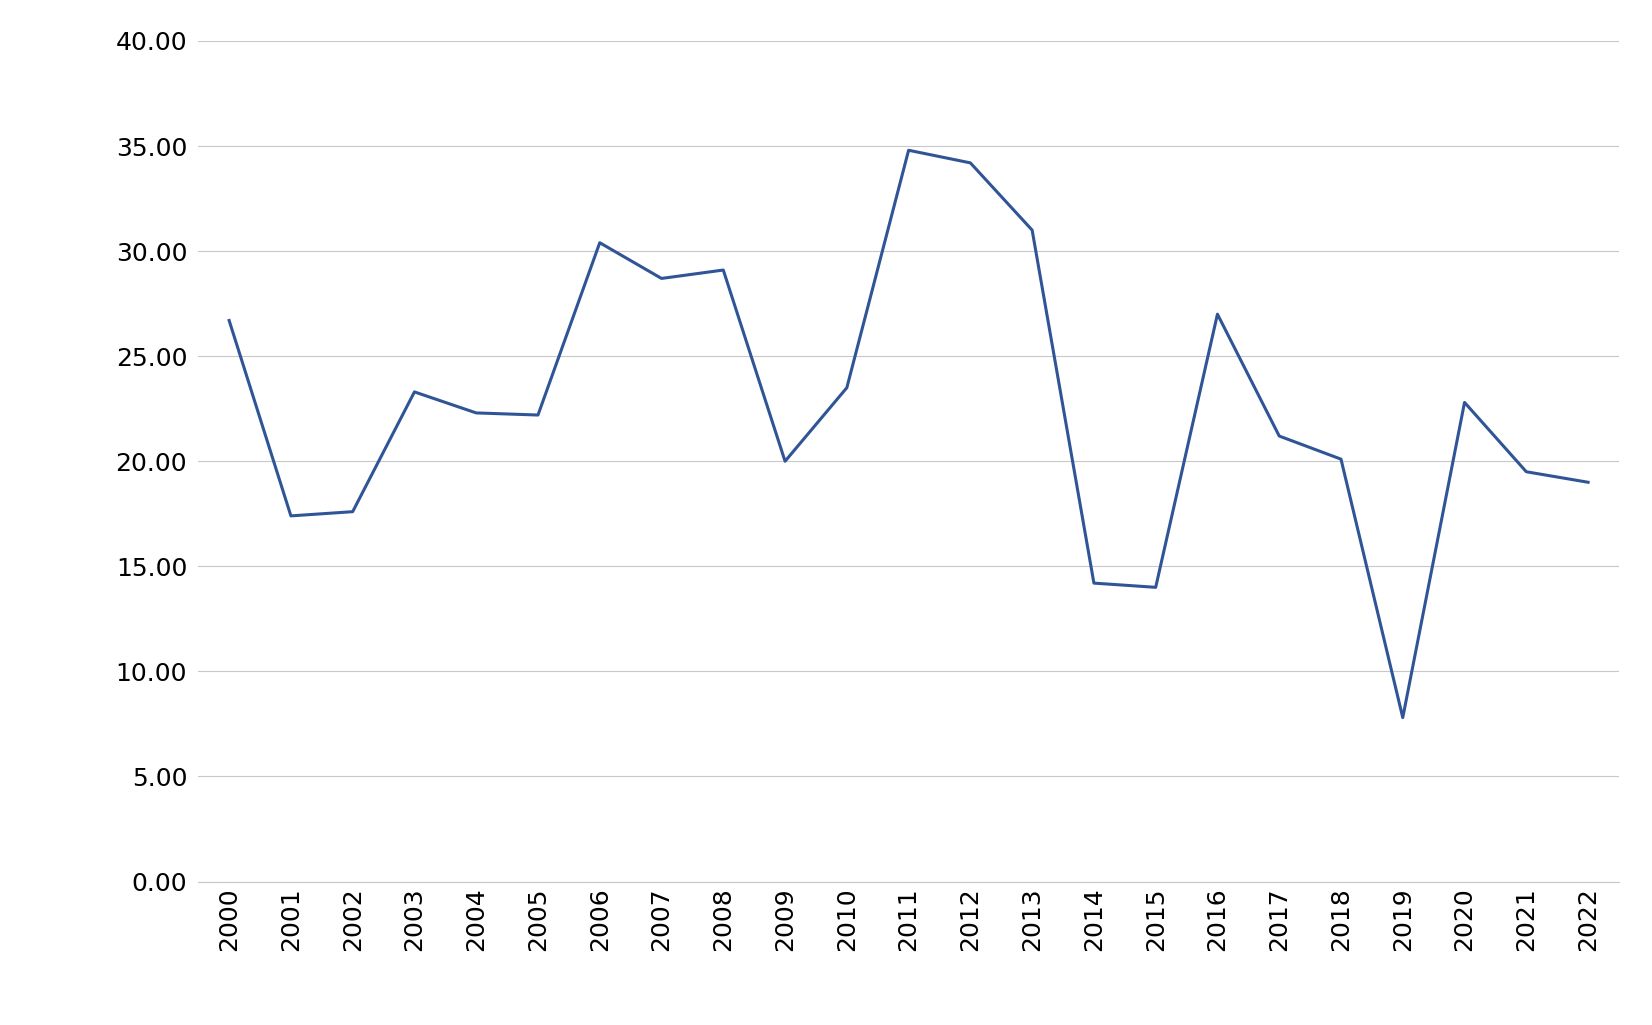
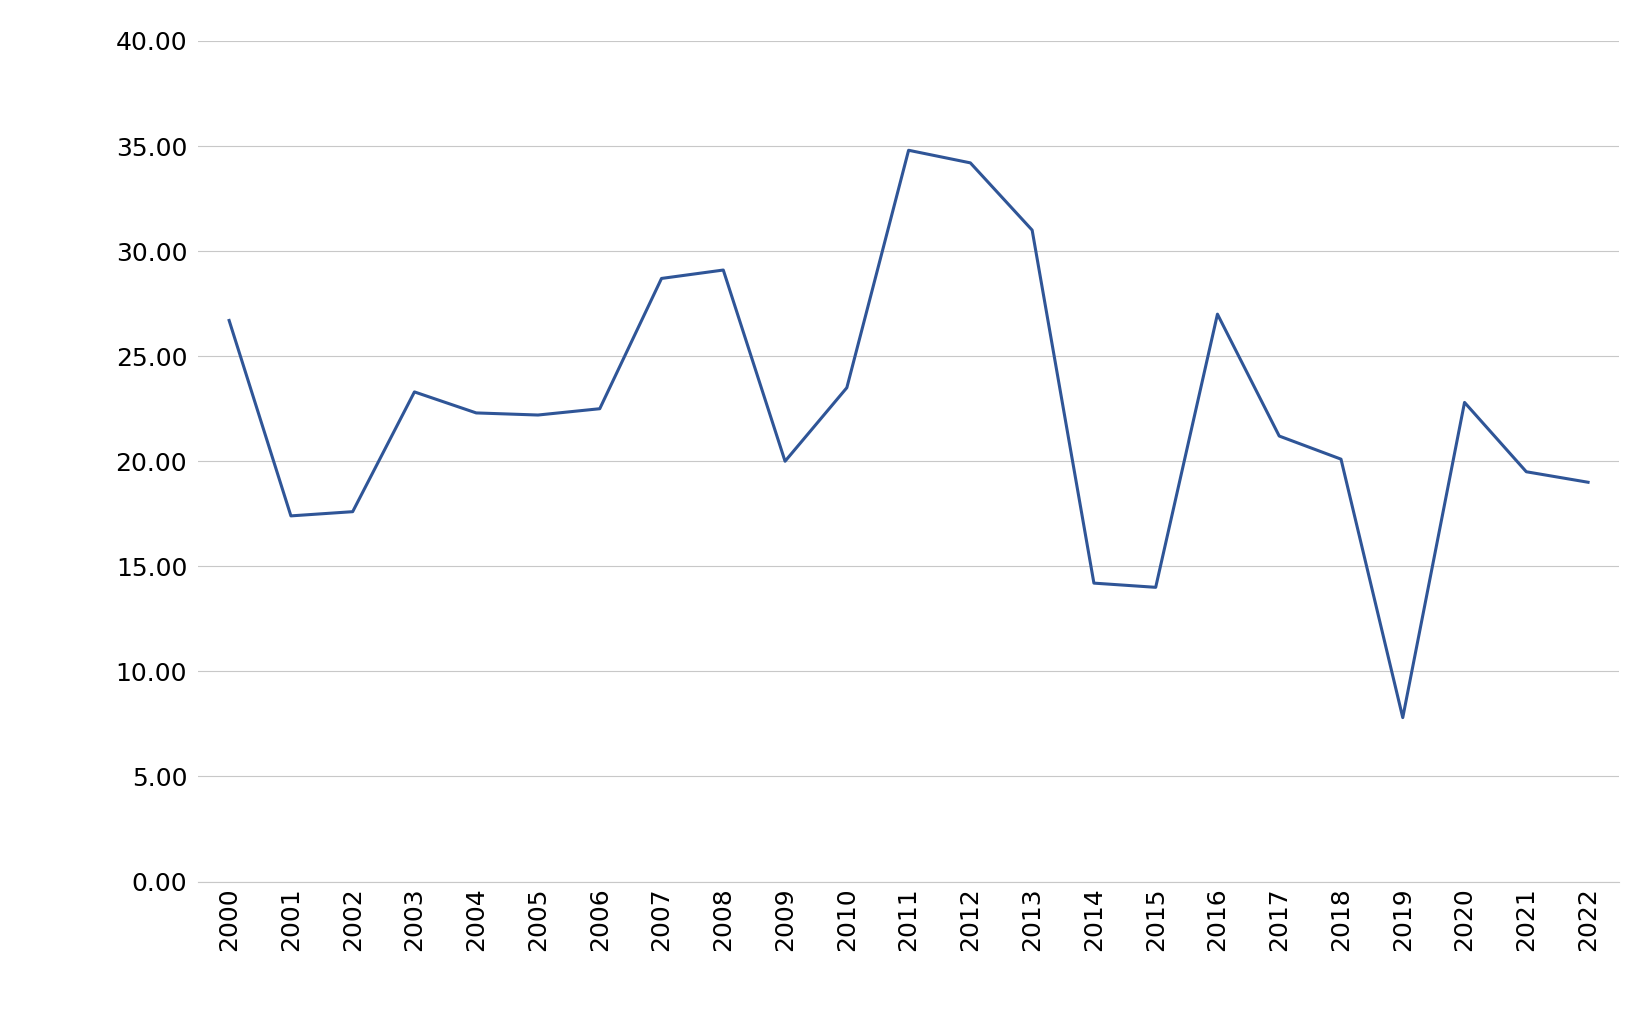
2006: 30.4 -> 22.5
